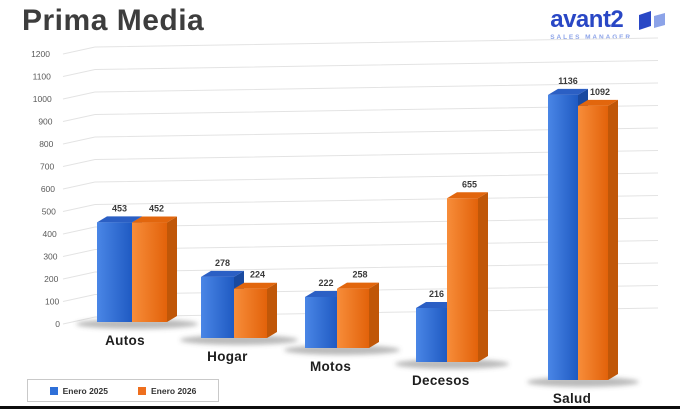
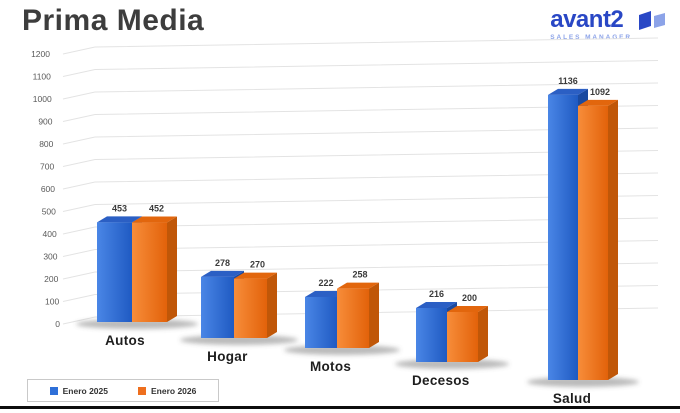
Enero 2026/Hogar: 224 -> 270
Enero 2026/Decesos: 655 -> 200
